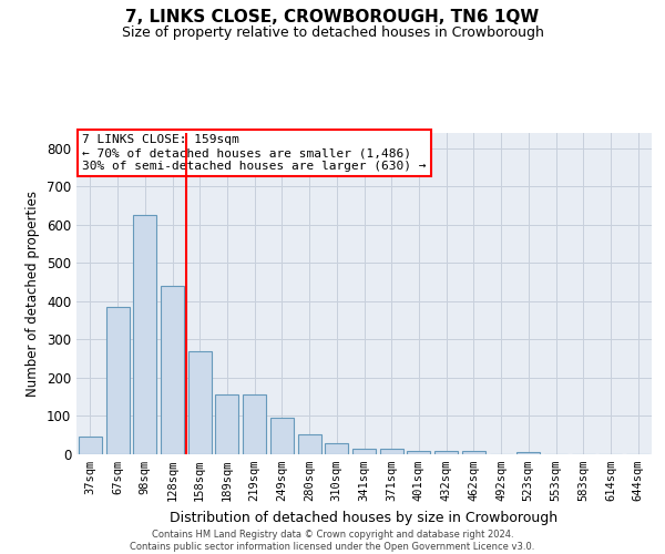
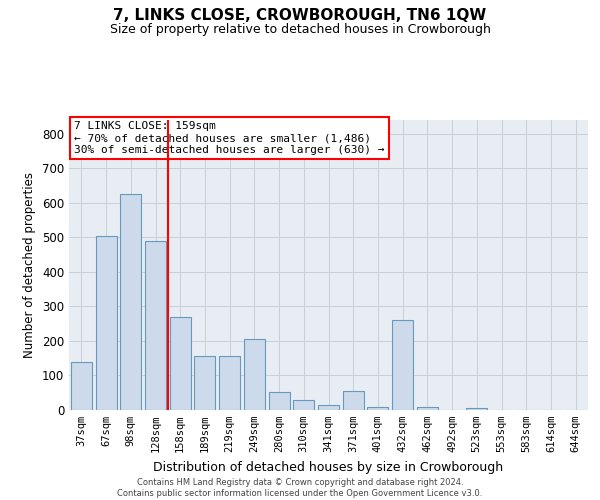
37sqm: 45 -> 140
67sqm: 385 -> 505
128sqm: 440 -> 490
249sqm: 95 -> 205
371sqm: 15 -> 55
432sqm: 10 -> 260
